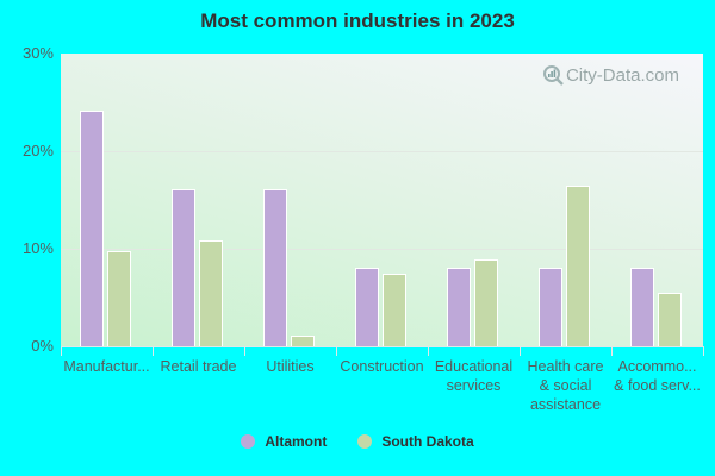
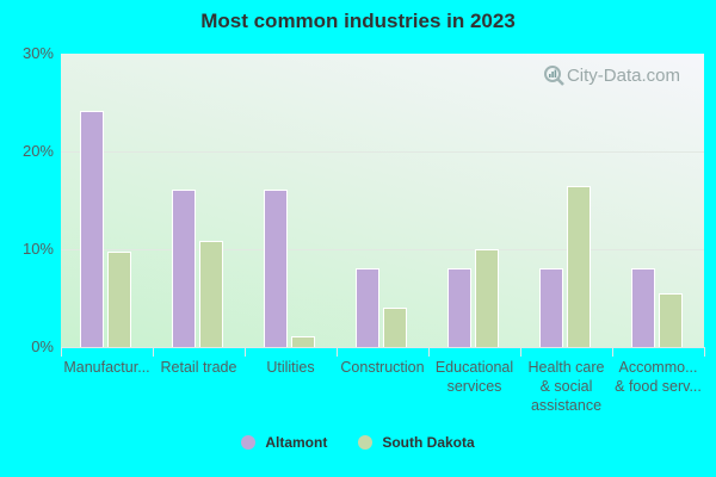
South Dakota/Construction: 7% -> 4%
South Dakota/Educational services: 9% -> 10%
